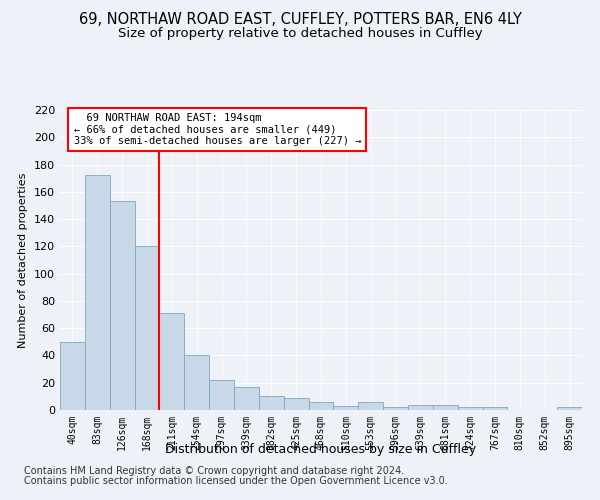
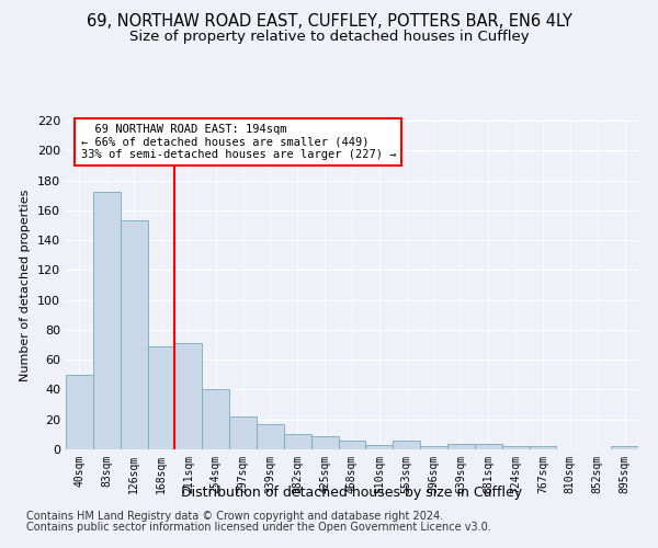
168sqm: 120 -> 69
